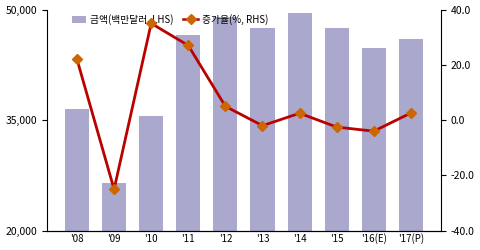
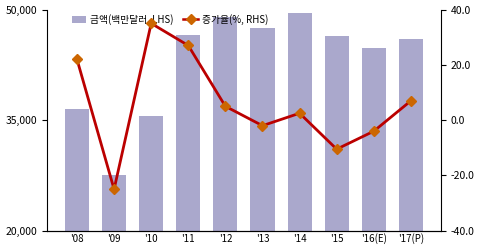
금액(백만달러, LHS)/'09: 26,500 -> 27,600
금액(백만달러, LHS)/'15: 47,500 -> 46,400
증가율(%, RHS)/'15: -2.5 -> -10.5
증가율(%, RHS)/'17(P): 2.6 -> 7.0
